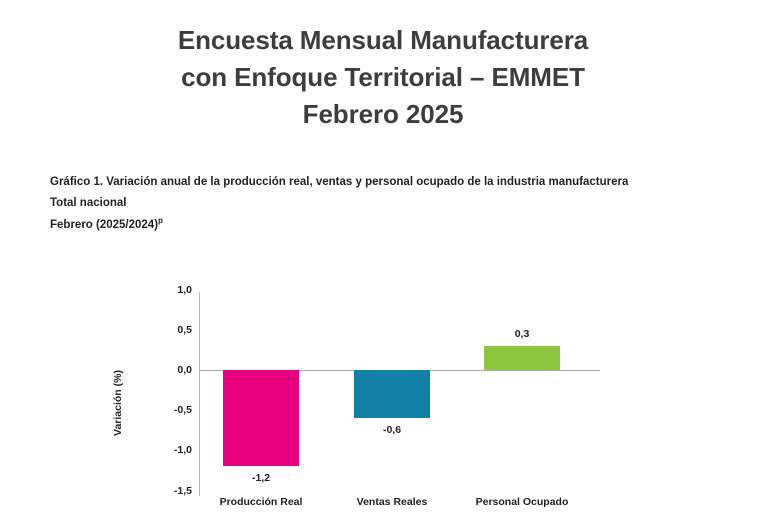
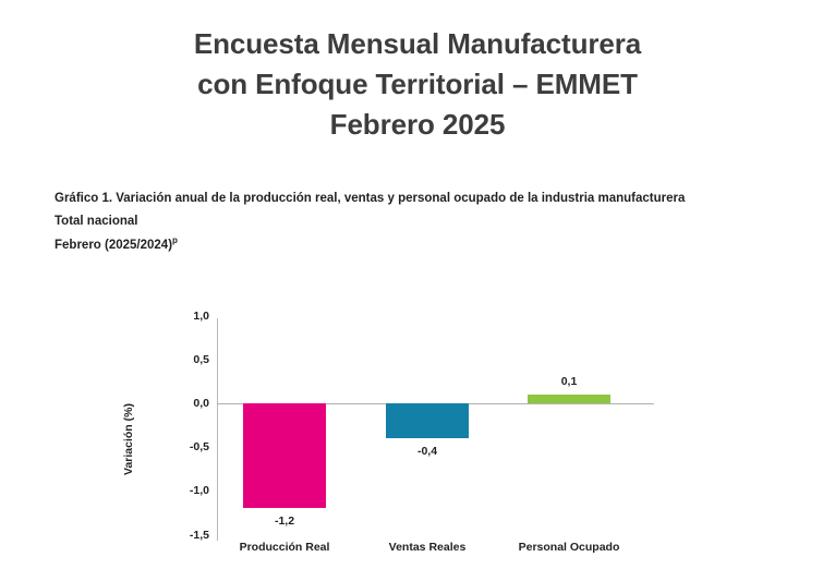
Ventas Reales: -0,6 -> -0,4
Personal Ocupado: 0,3 -> 0,1
